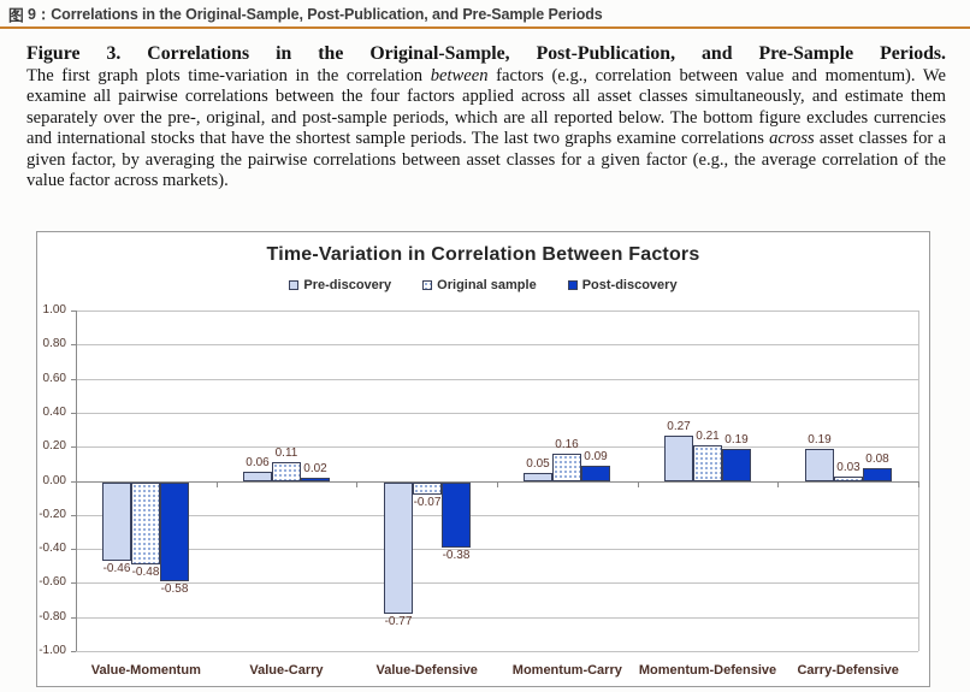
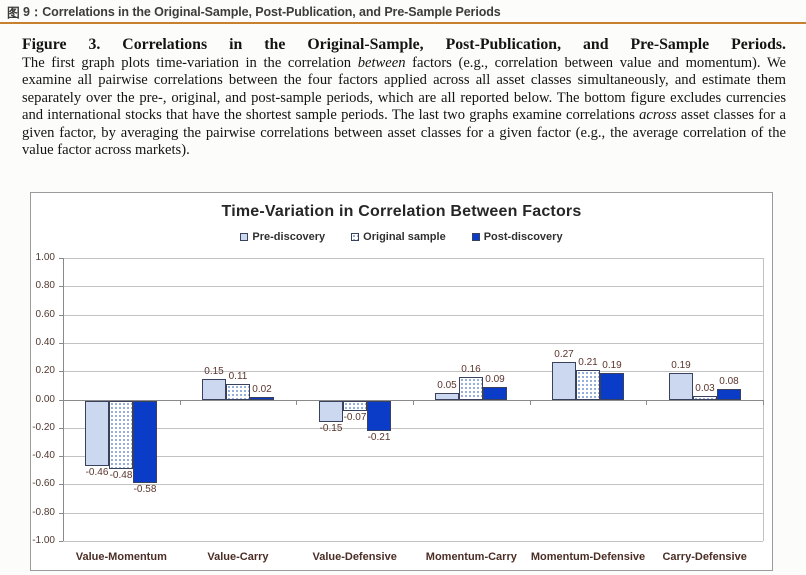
Pre-discovery/Value-Carry: 0.06 -> 0.15
Pre-discovery/Value-Defensive: -0.77 -> -0.15
Post-discovery/Value-Defensive: -0.38 -> -0.21
